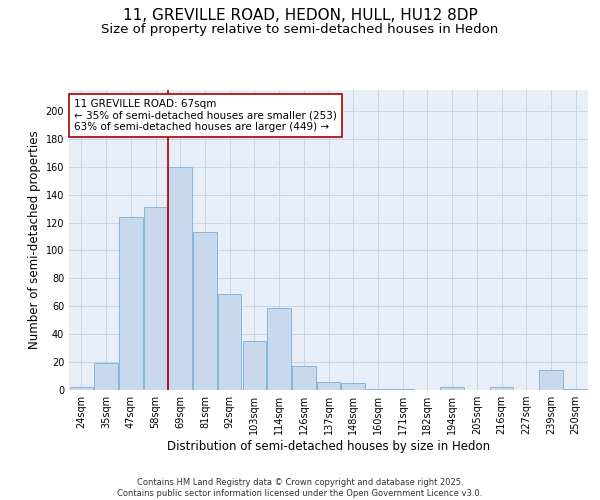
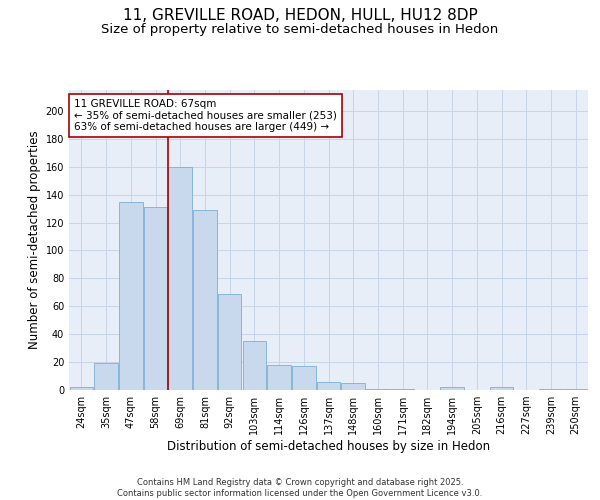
47sqm: 124 -> 135
81sqm: 113 -> 129
114sqm: 59 -> 18
239sqm: 14 -> 1
